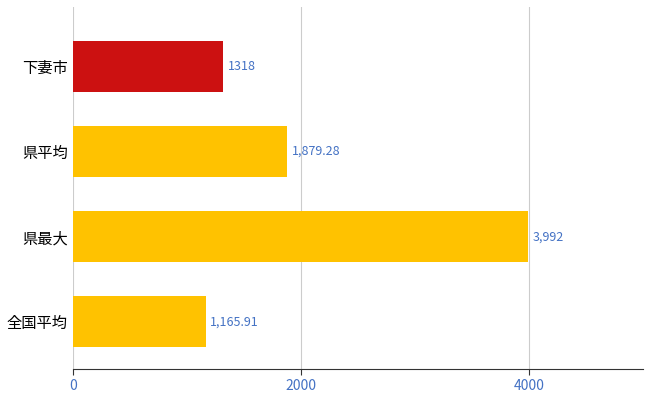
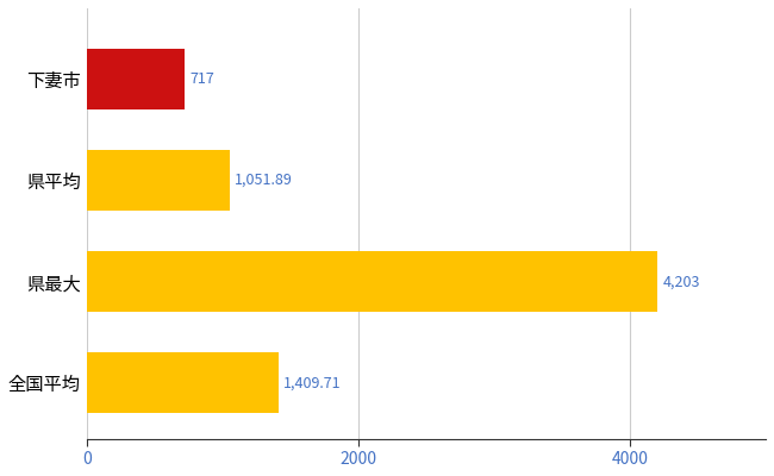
下妻市: 1318 -> 717
県平均: 1,879.28 -> 1,051.89
県最大: 3,992 -> 4,203
全国平均: 1,165.91 -> 1,409.71
